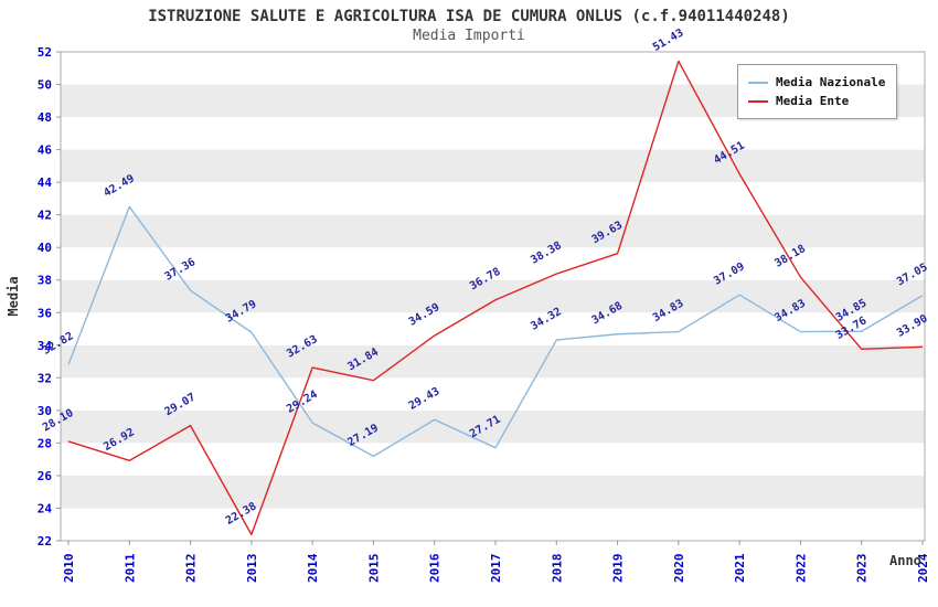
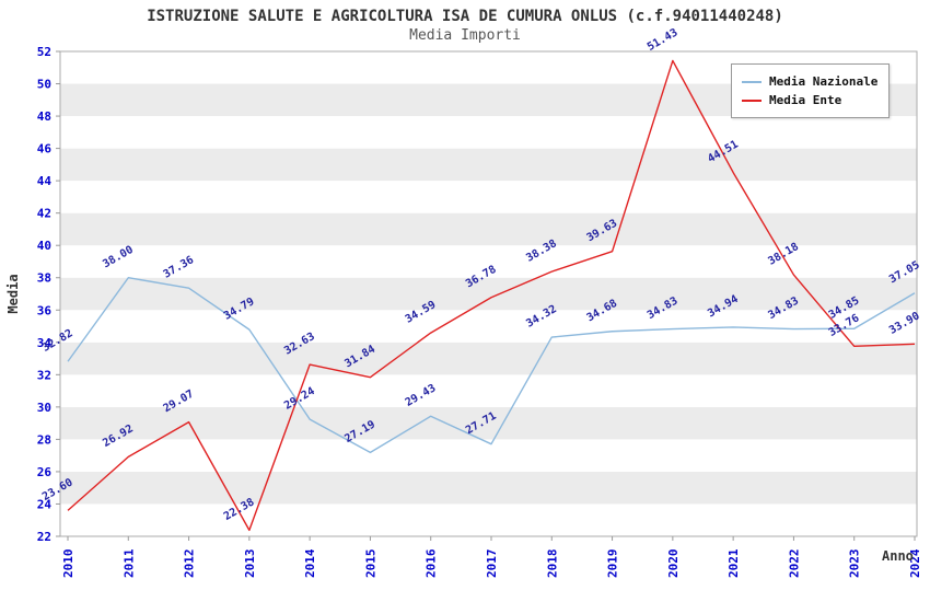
Media Ente/2010: 28.10 -> 23.60
Media Nazionale/2011: 42.49 -> 38.00
Media Nazionale/2021: 37.09 -> 34.94
